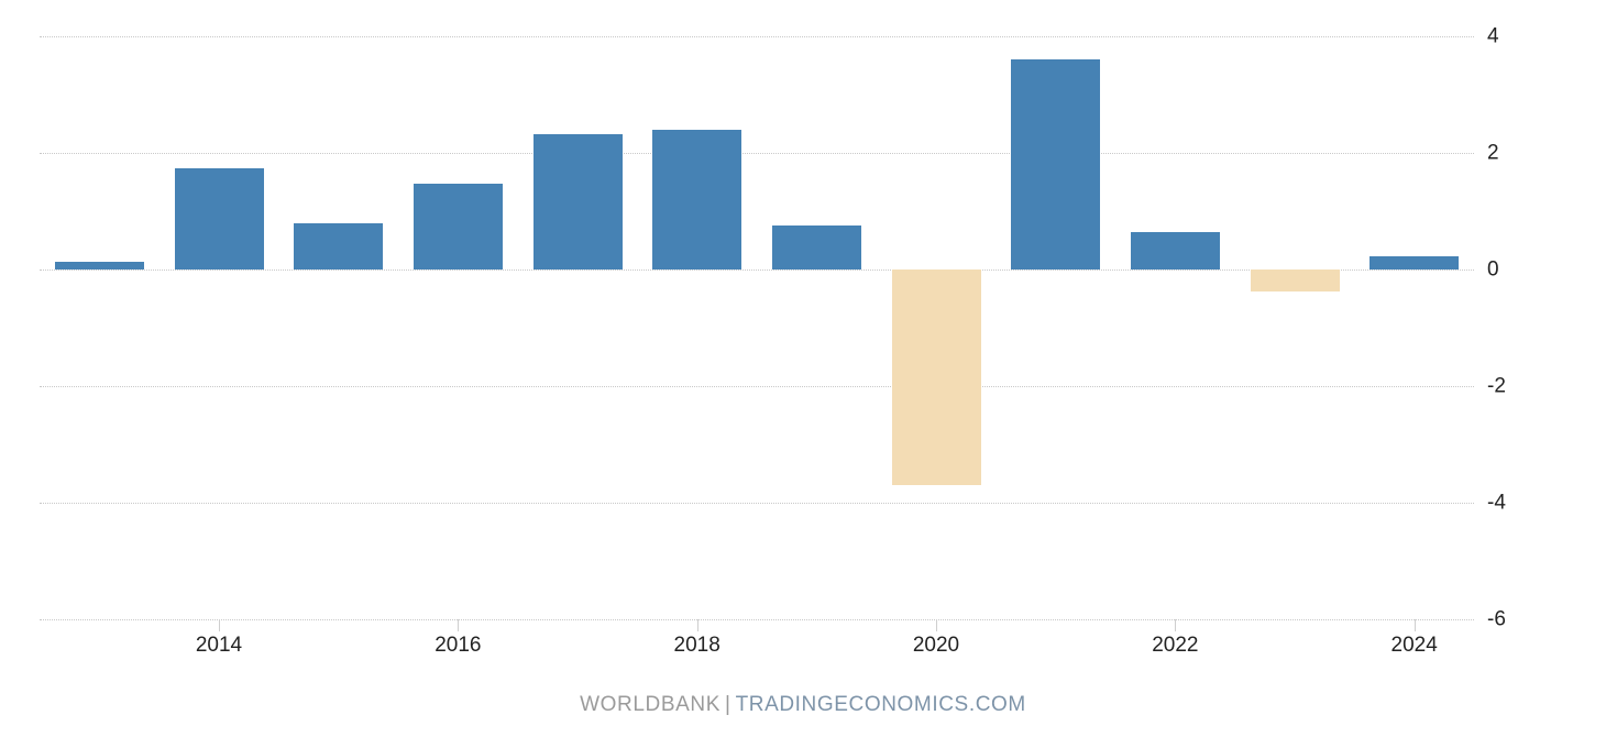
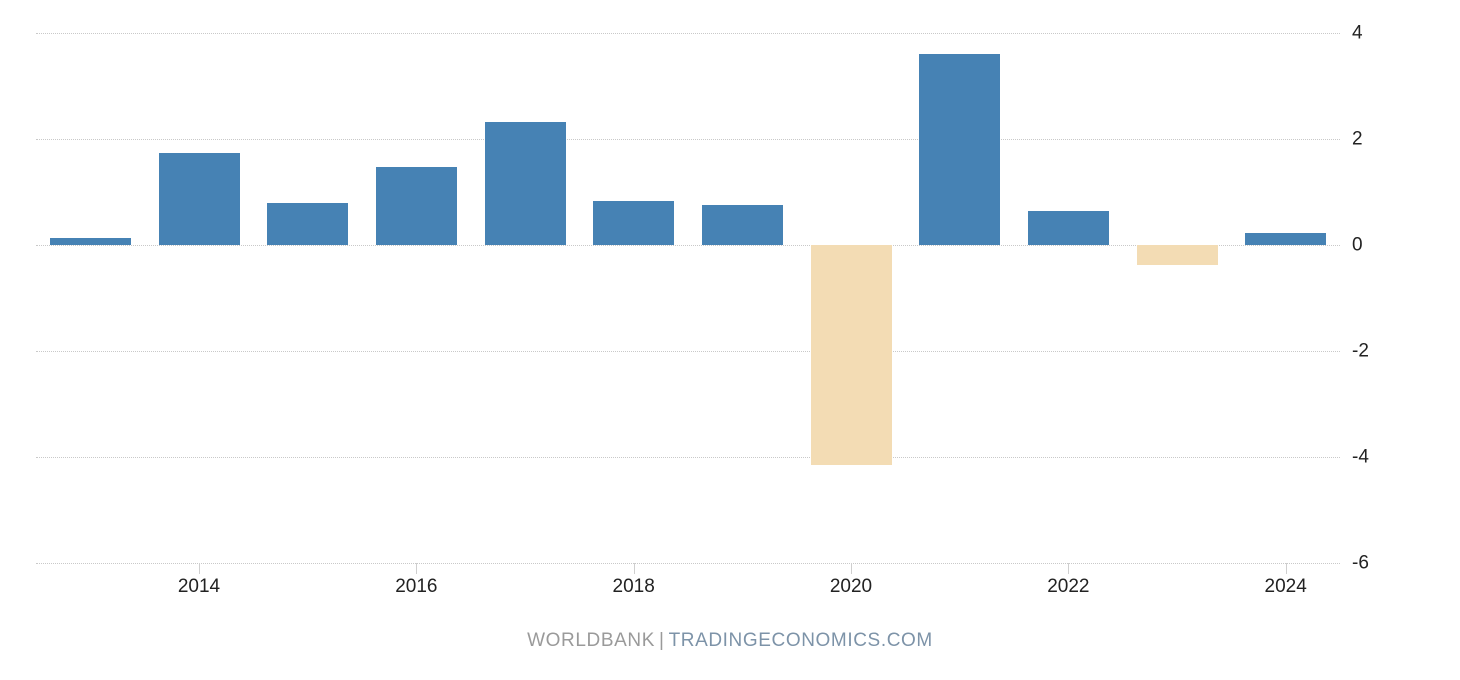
2018: 2.4 -> 0.8
2020: -3.7 -> -4.2
